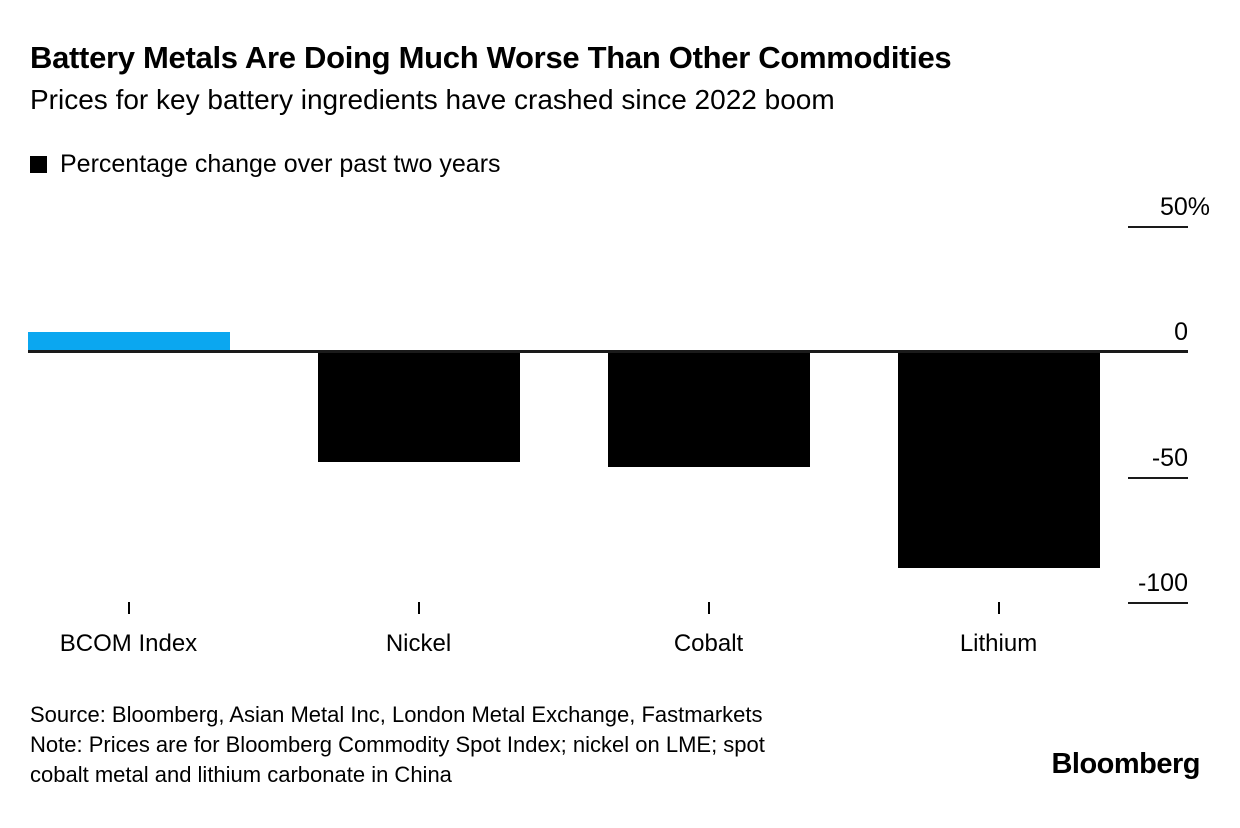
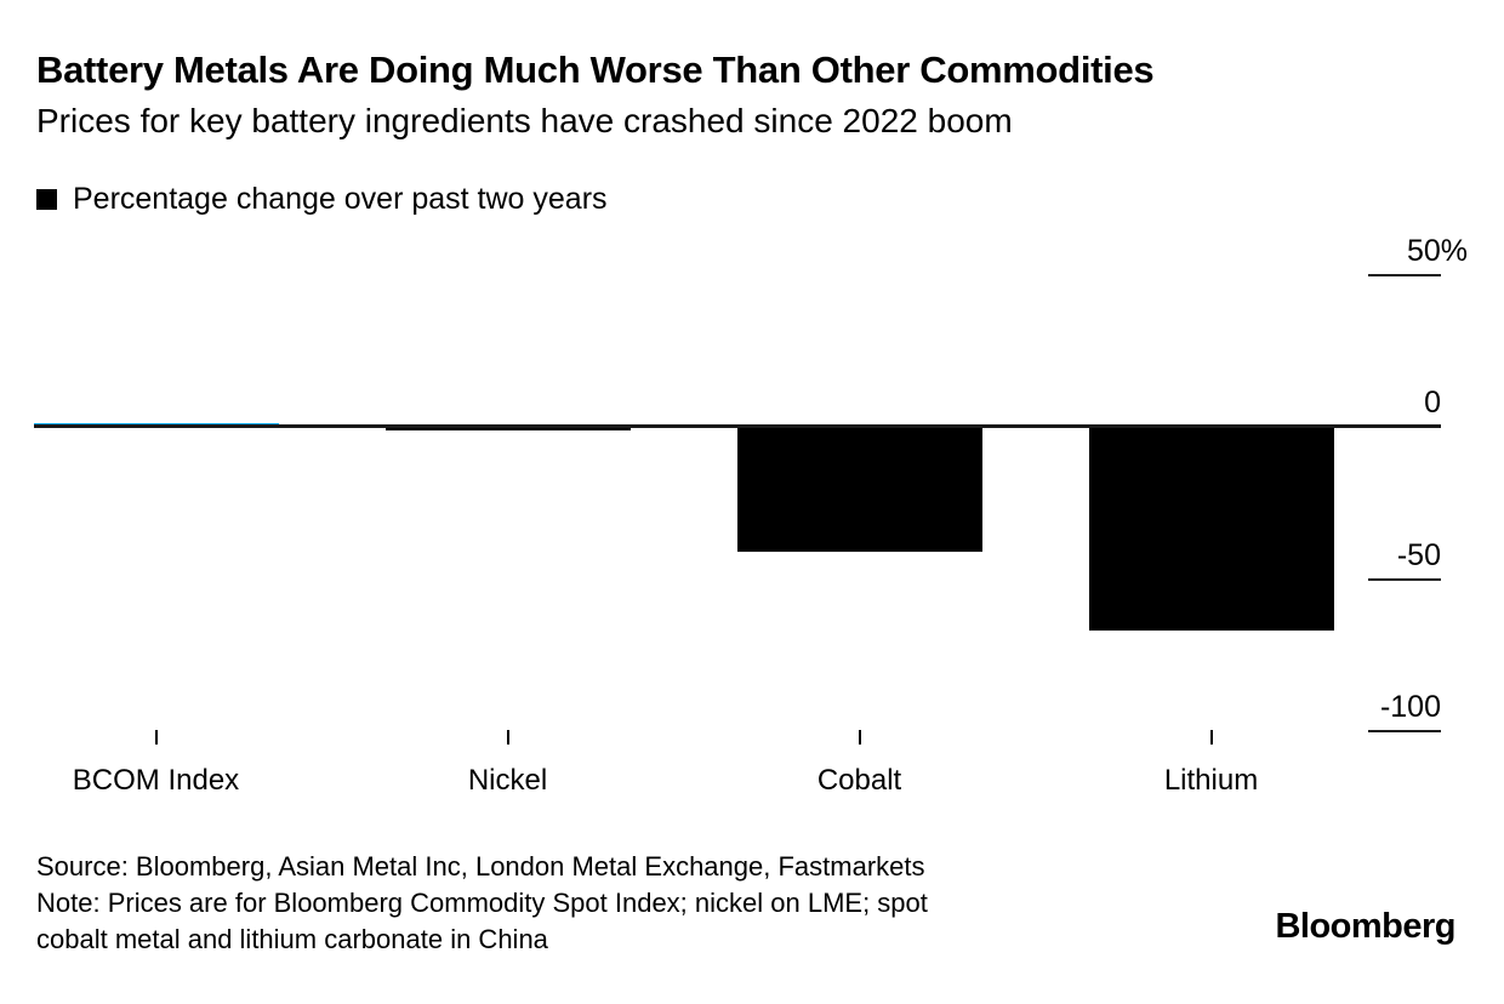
BCOM Index: 8 -> 1
Nickel: -44 -> -1
Cobalt: -46 -> -41
Lithium: -86 -> -67
